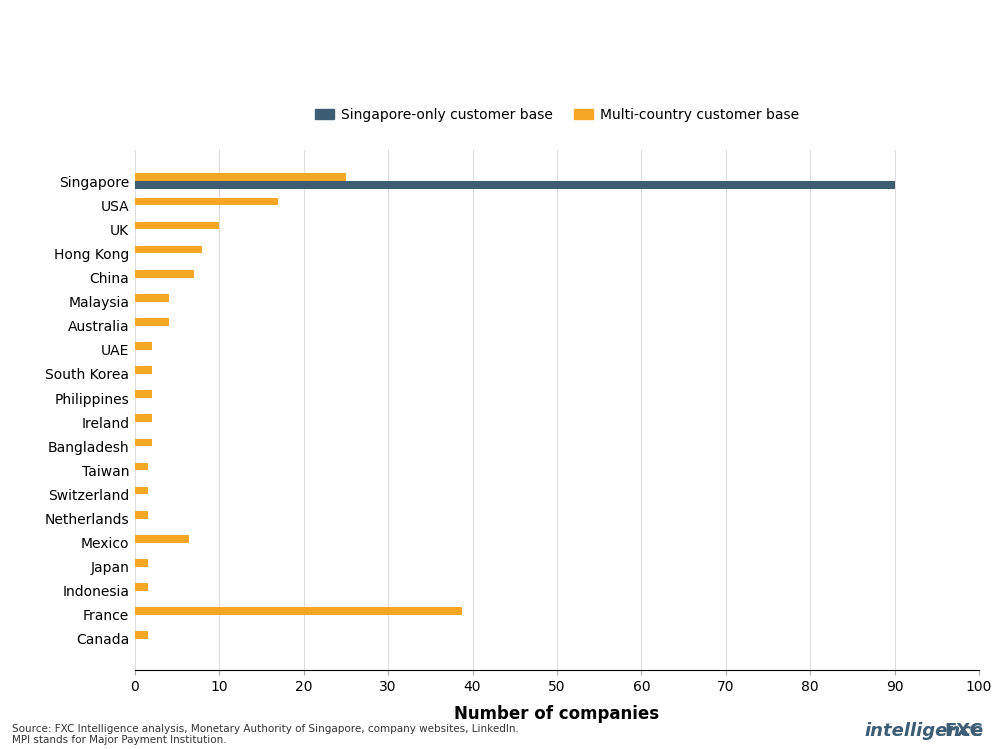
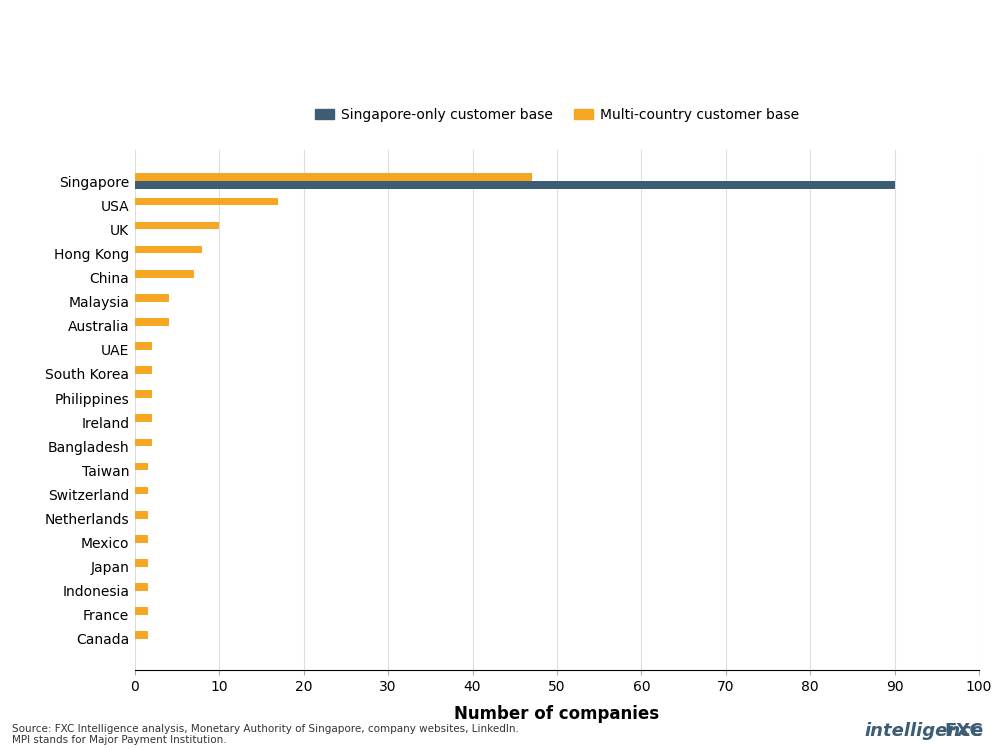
Multi-country customer base/Singapore: 25.0 -> 47.0
Multi-country customer base/Mexico: 6.4 -> 1.5
Multi-country customer base/France: 38.8 -> 1.5
